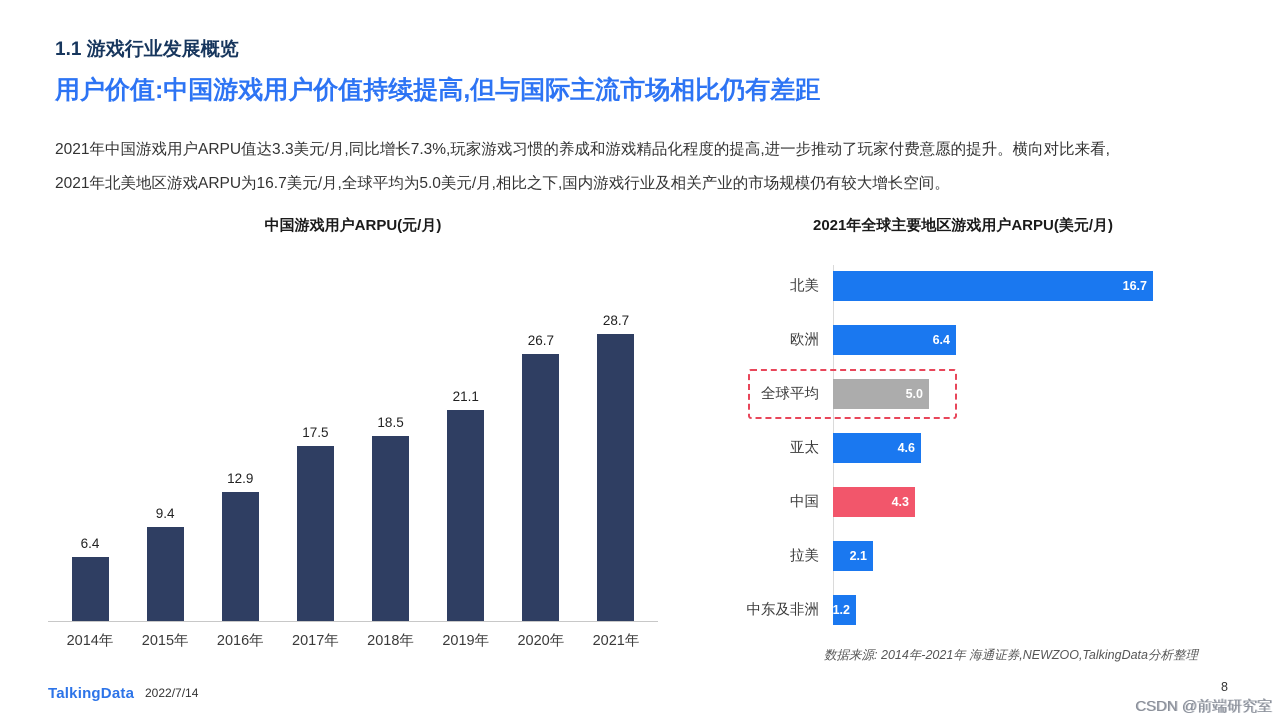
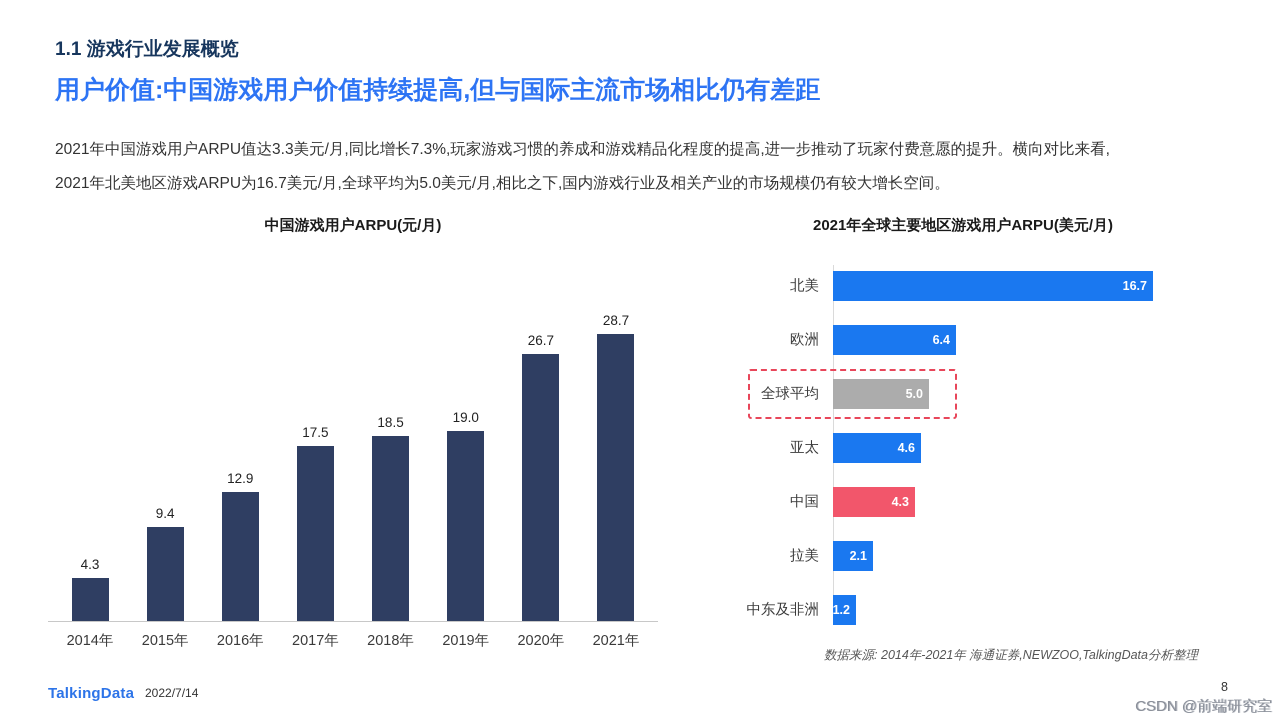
中国游戏用户ARPU(元/月)/2014年: 6.4 -> 4.3
中国游戏用户ARPU(元/月)/2019年: 21.1 -> 19.0
